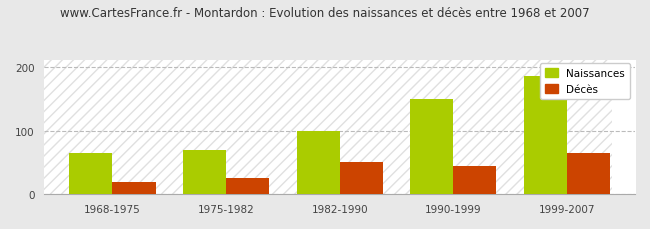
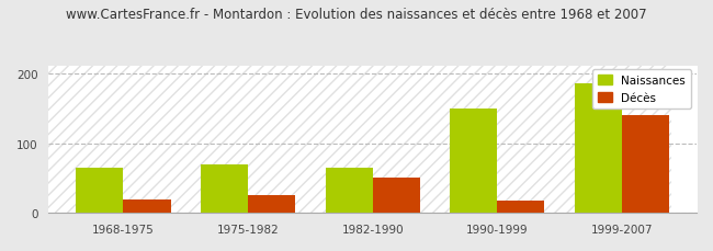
Naissances/1982-1990: 100 -> 64
Décès/1990-1999: 45 -> 18
Décès/1999-2007: 65 -> 140
